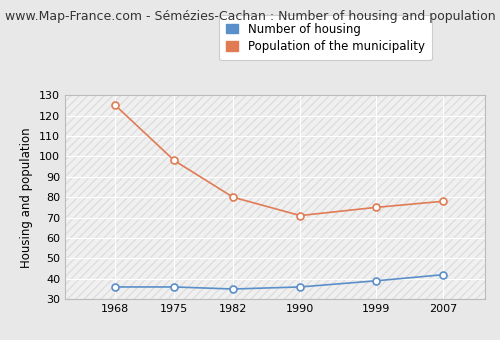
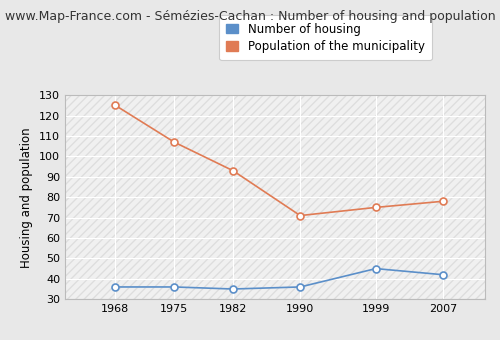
Population of the municipality/1975: 98 -> 107
Population of the municipality/1982: 80 -> 93
Number of housing/1999: 39 -> 45
